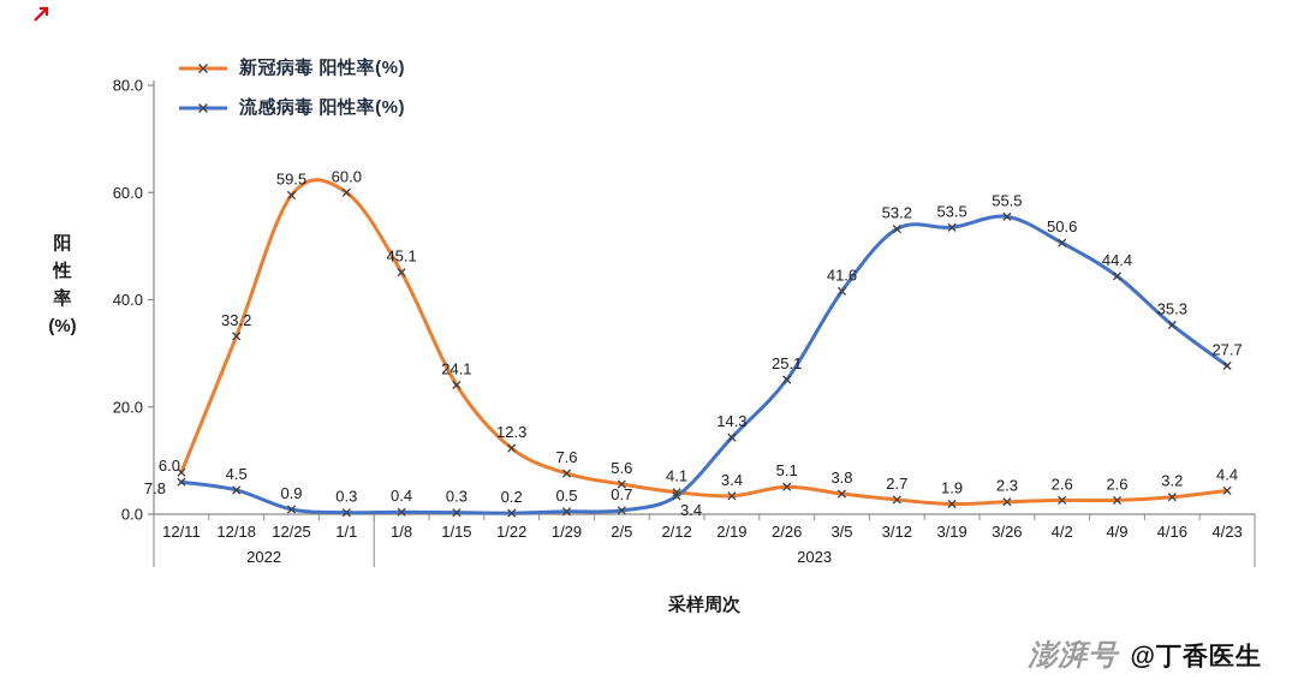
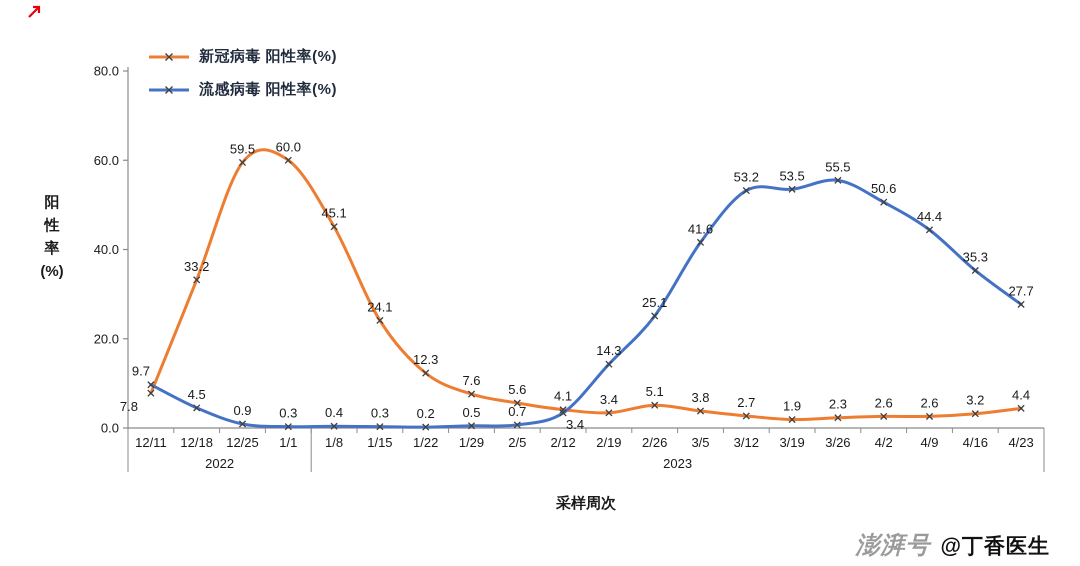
流感病毒 阳性率(%)/12/11: 6.0 -> 9.7
